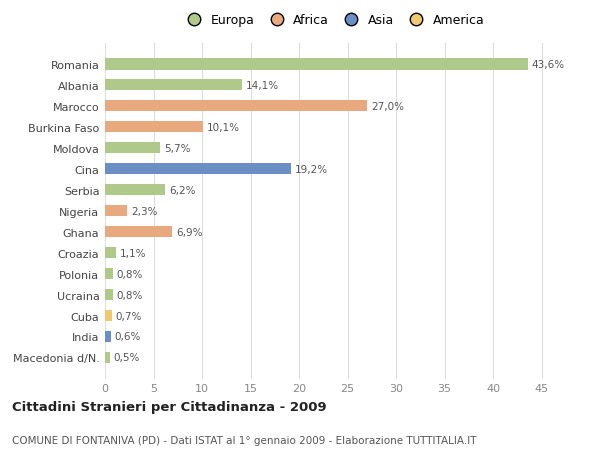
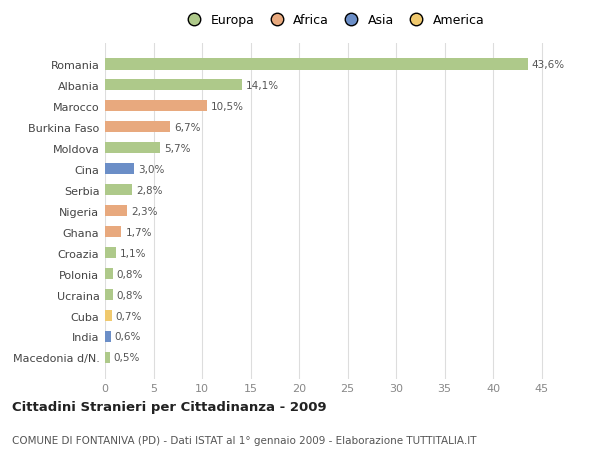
Marocco: 27,0% -> 10,5%
Burkina Faso: 10,1% -> 6,7%
Cina: 19,2% -> 3,0%
Serbia: 6,2% -> 2,8%
Ghana: 6,9% -> 1,7%
